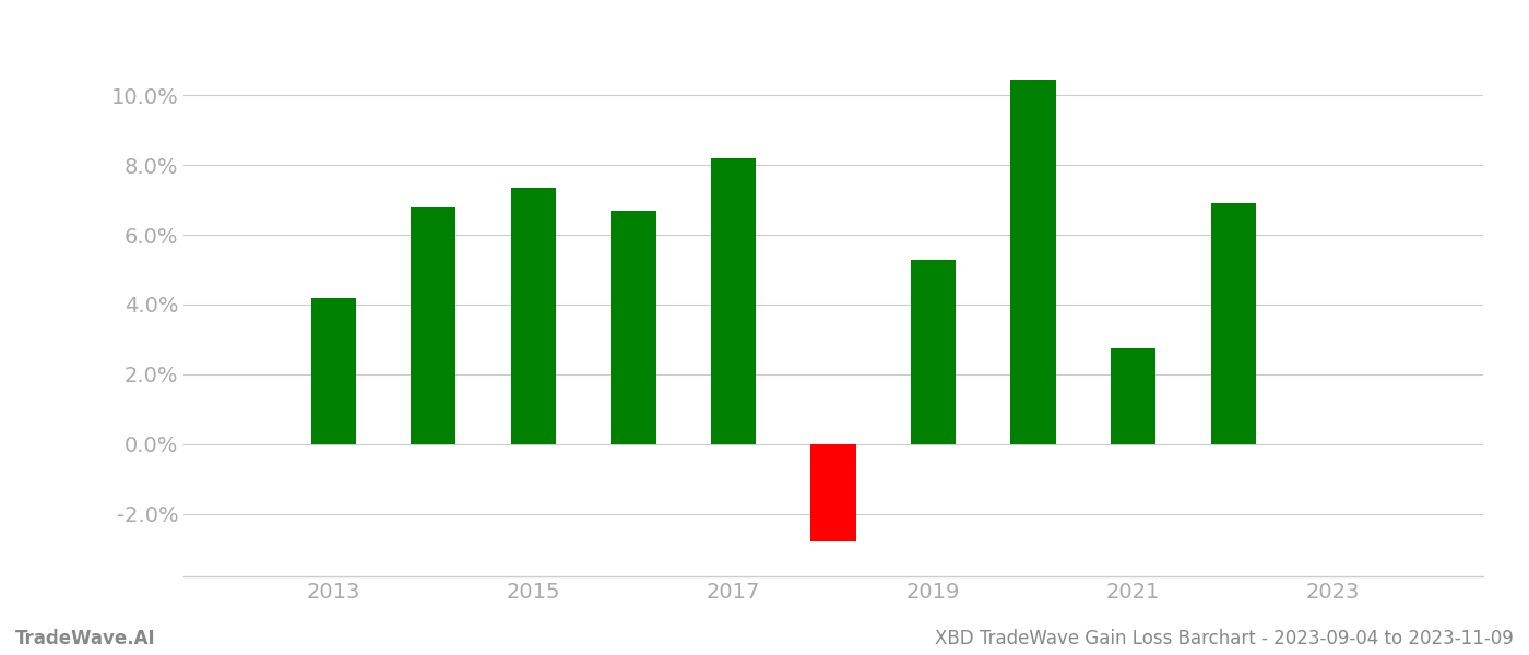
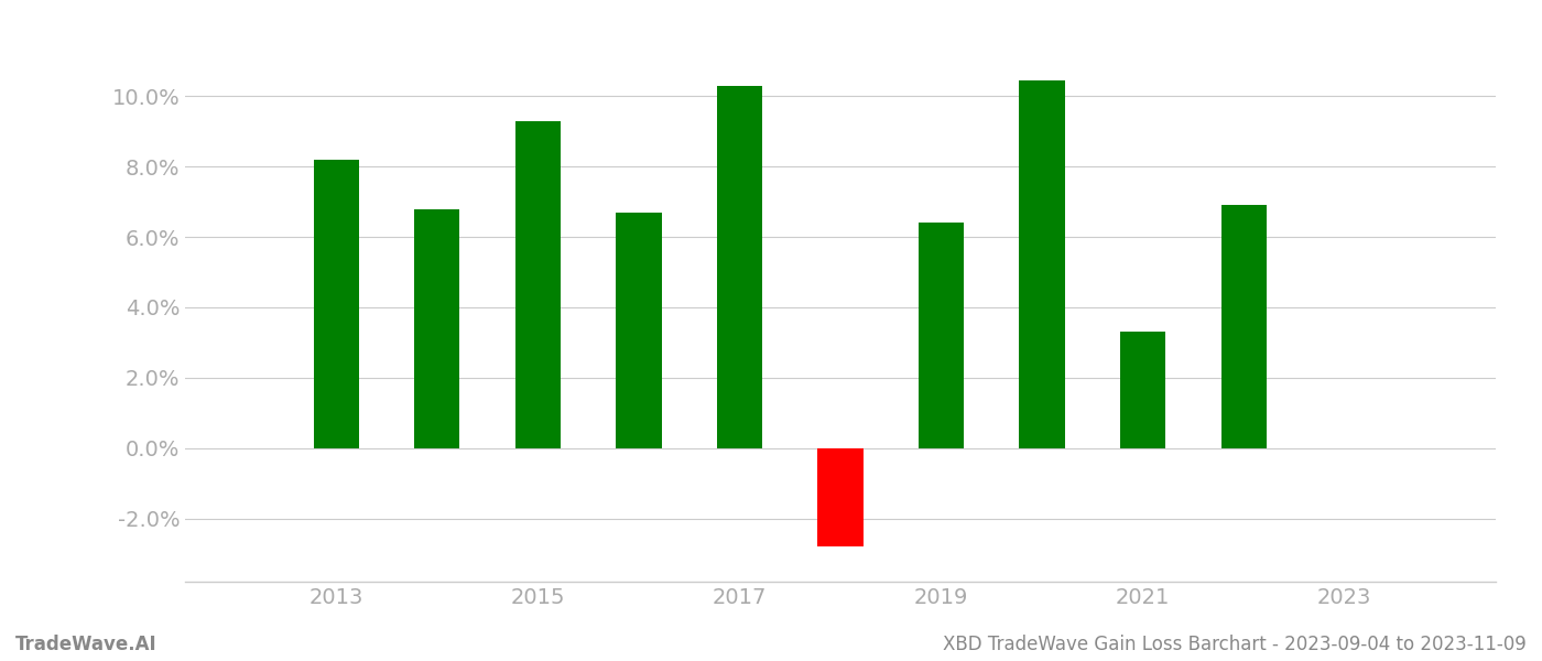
2013: 4.20% -> 8.20%
2015: 7.35% -> 9.30%
2017: 8.20% -> 10.30%
2019: 5.30% -> 6.40%
2021: 2.75% -> 3.30%
